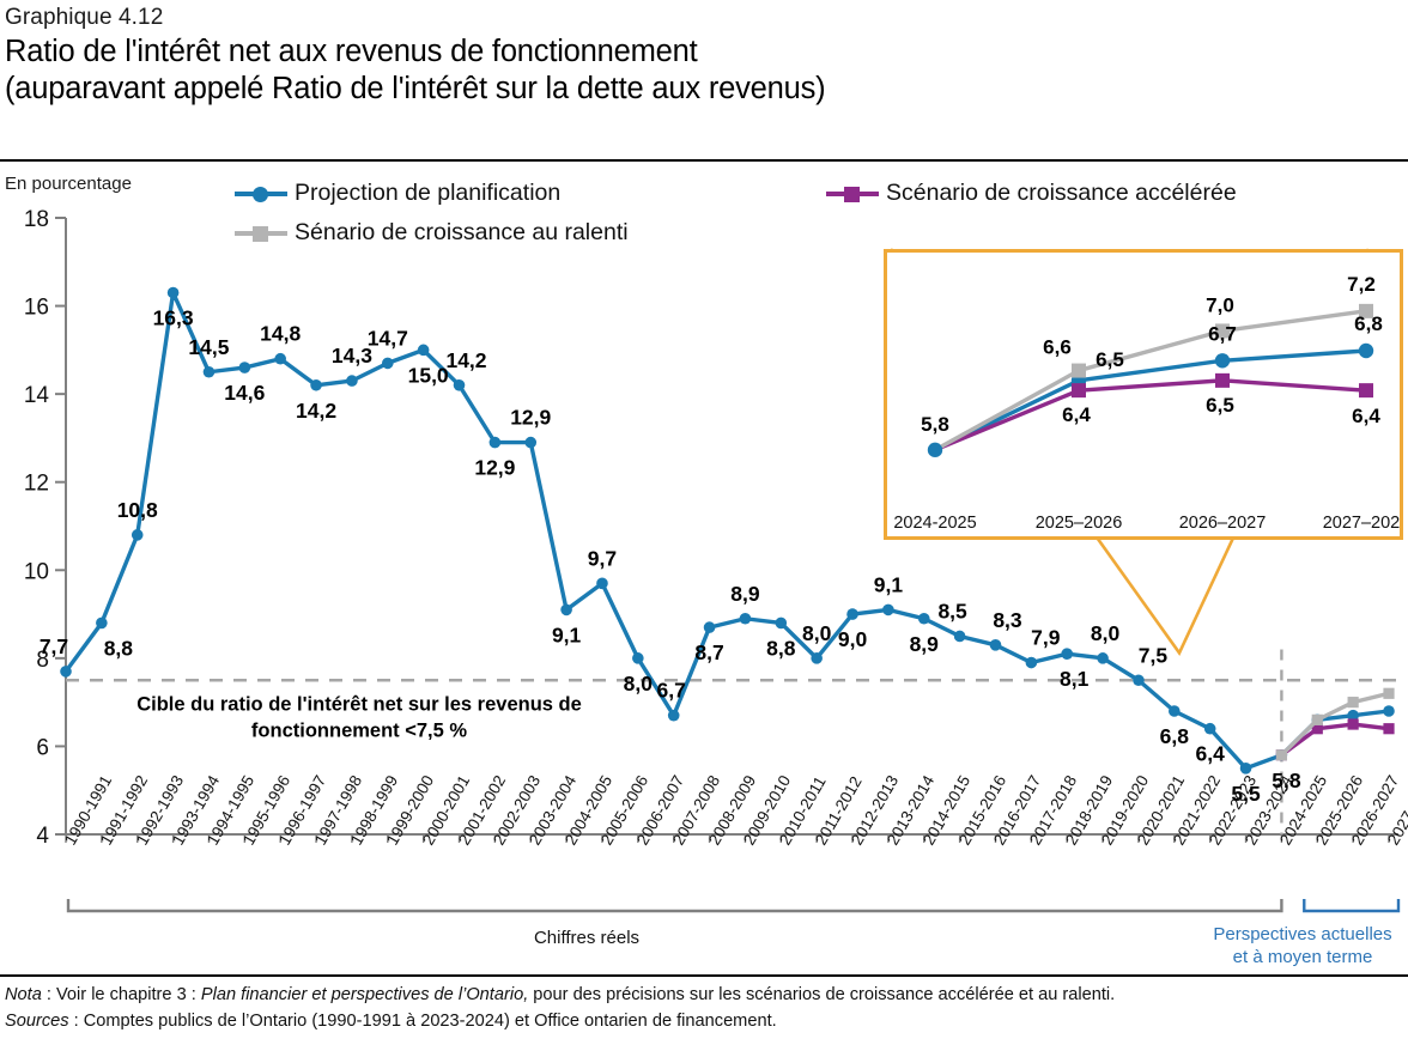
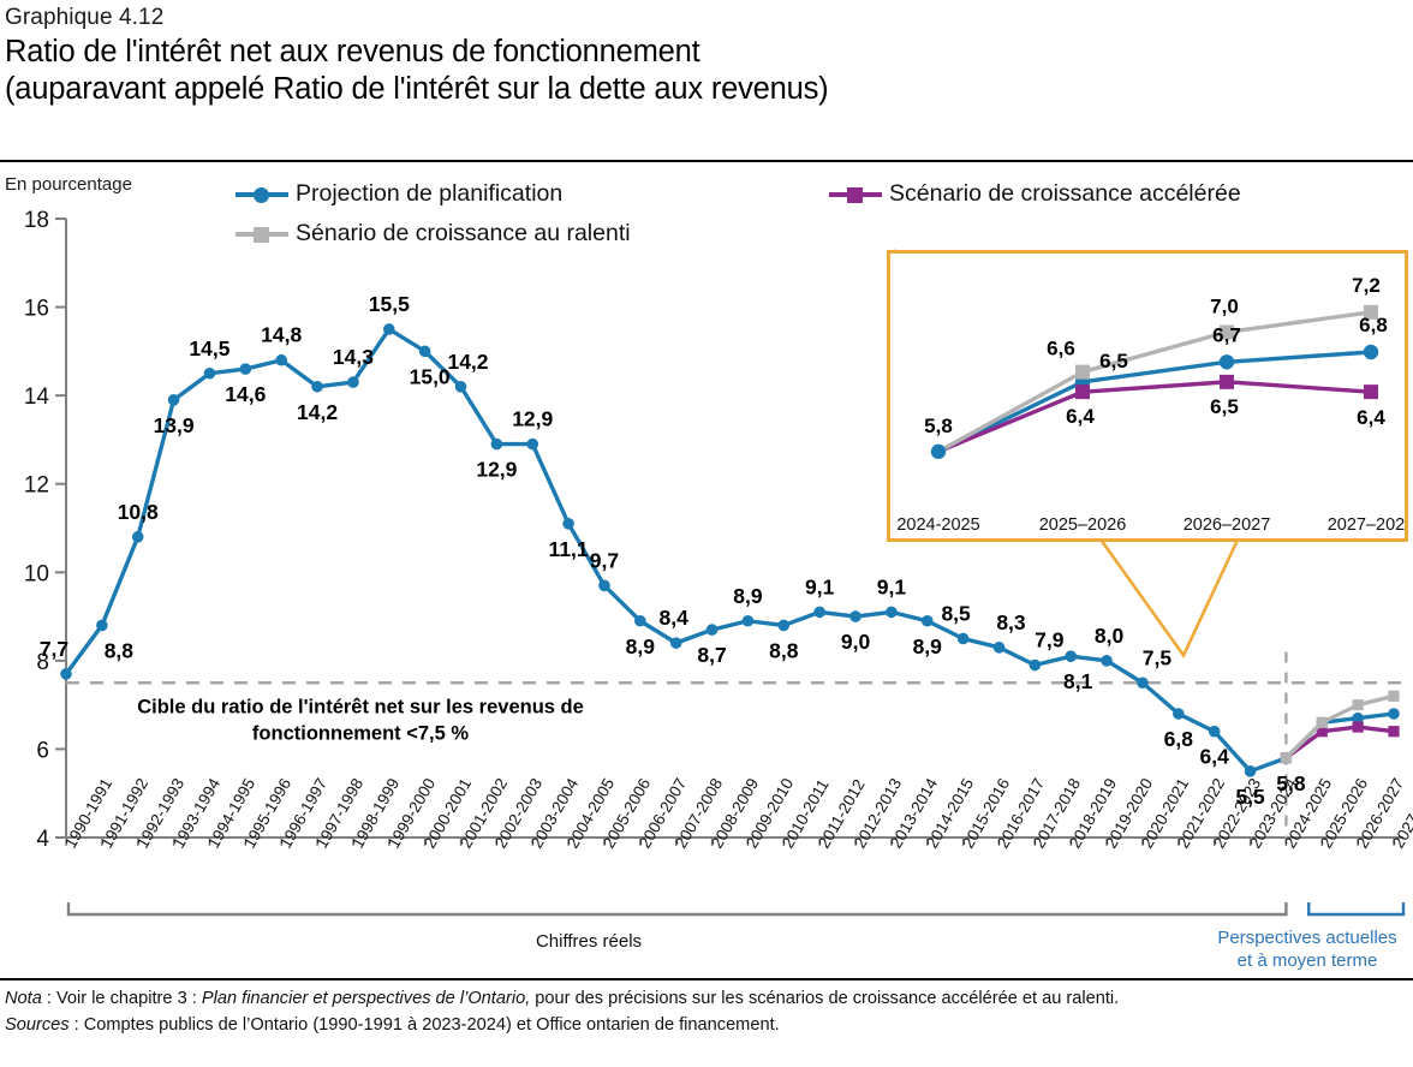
Projection de planification/1993-1994: 16,3 -> 13,9
Projection de planification/1999-2000: 14,7 -> 15,5
Projection de planification/2004-2005: 9,1 -> 11,1
Projection de planification/2006-2007: 8,0 -> 8,9
Projection de planification/2007-2008: 6,7 -> 8,4
Projection de planification/2011-2012: 8,0 -> 9,1
